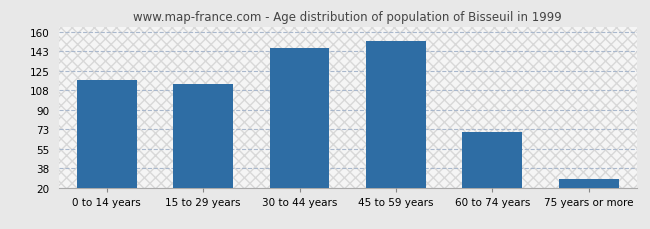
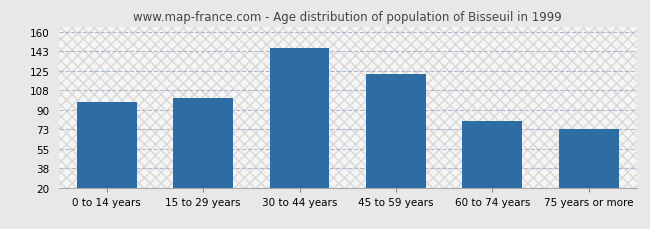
0 to 14 years: 117 -> 97
15 to 29 years: 113 -> 101
45 to 59 years: 152 -> 122
60 to 74 years: 70 -> 80
75 years or more: 28 -> 73
